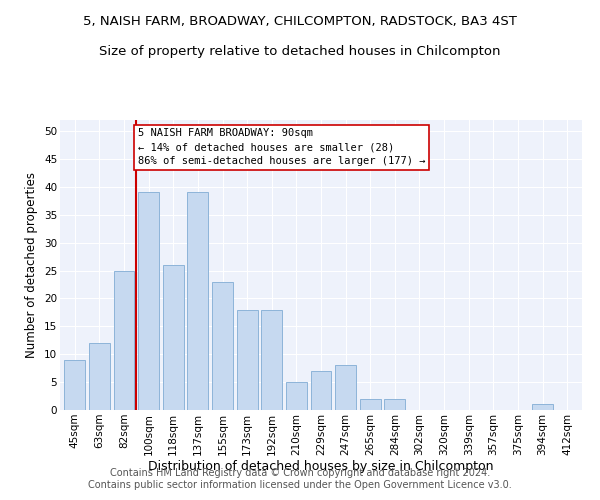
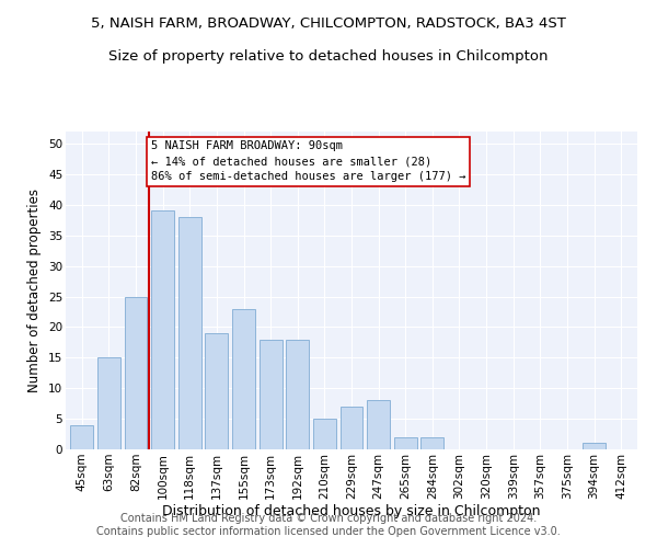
45sqm: 9 -> 4
63sqm: 12 -> 15
118sqm: 26 -> 38
137sqm: 39 -> 19
